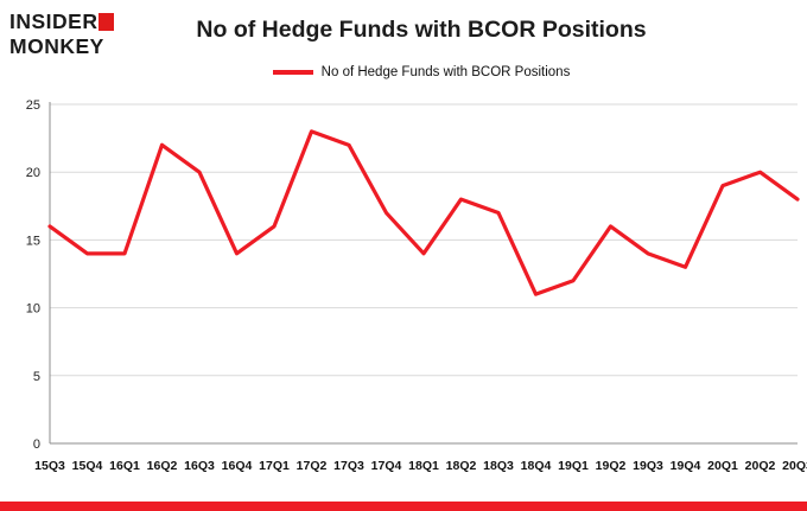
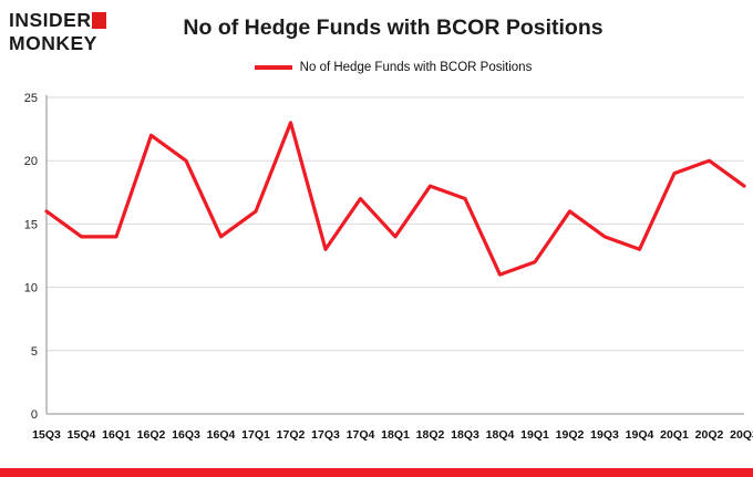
17Q3: 22 -> 13
